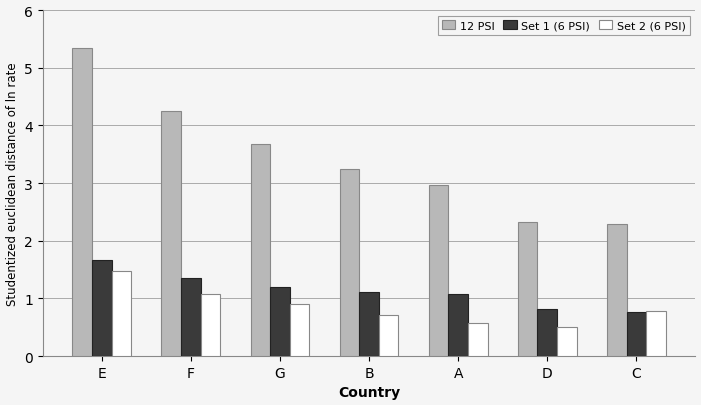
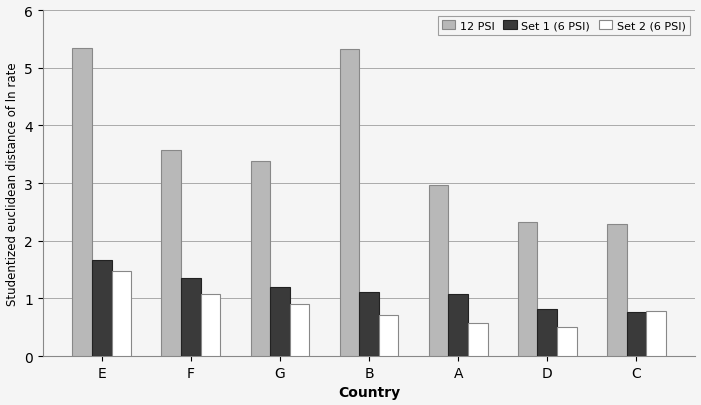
12 PSI/F: 4.25 -> 3.58
12 PSI/G: 3.67 -> 3.38
12 PSI/B: 3.25 -> 5.32
